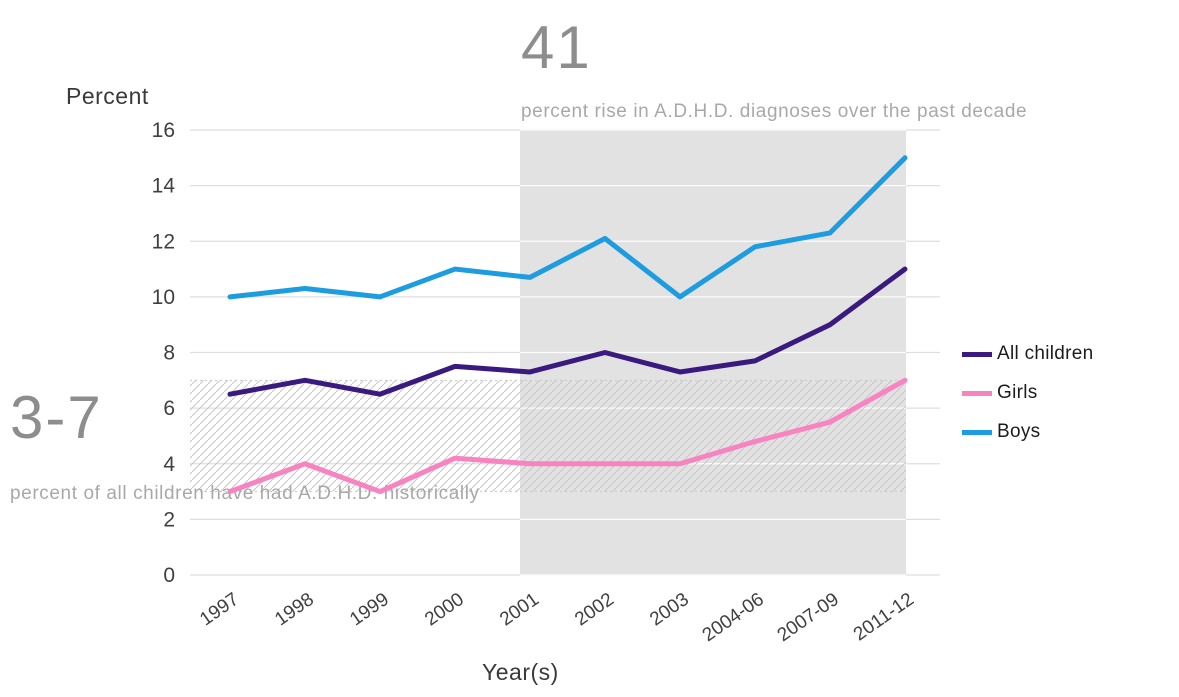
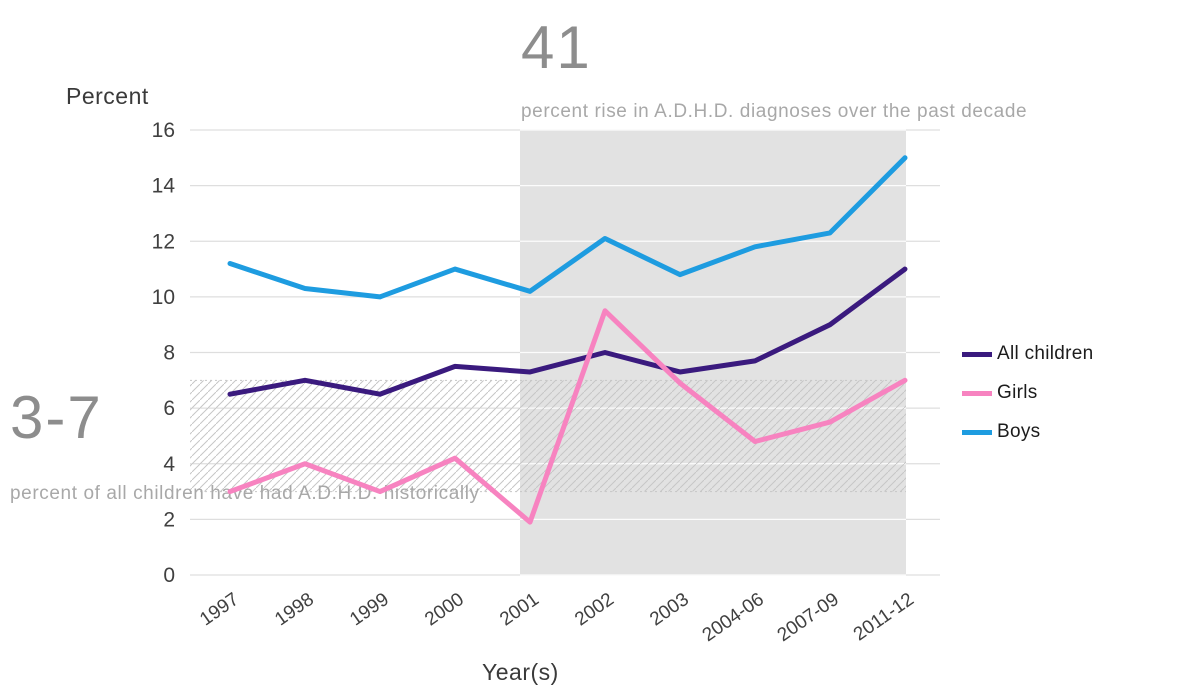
Boys/1997: 10.0 -> 11.2
Girls/2001: 4.0 -> 1.9
Boys/2001: 10.7 -> 10.2
Girls/2002: 4.0 -> 9.5
Girls/2003: 4.0 -> 6.9
Boys/2003: 10.0 -> 10.8
